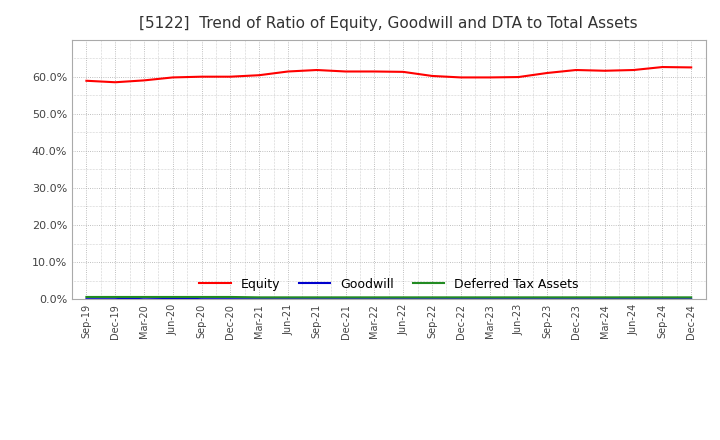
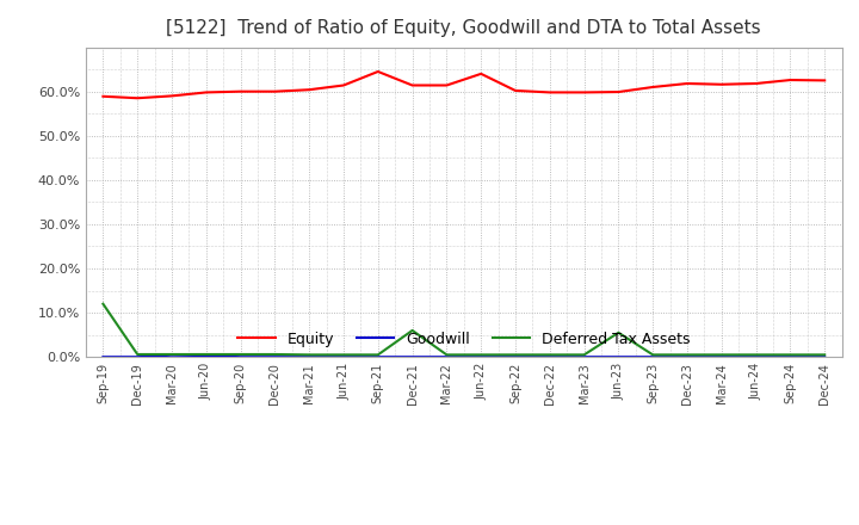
Deferred Tax Assets/Sep-19: 0.6% -> 12.0%
Equity/Sep-21: 61.8% -> 64.5%
Deferred Tax Assets/Dec-21: 0.5% -> 6.0%
Equity/Jun-22: 61.3% -> 64.0%
Deferred Tax Assets/Jun-23: 0.5% -> 5.5%
